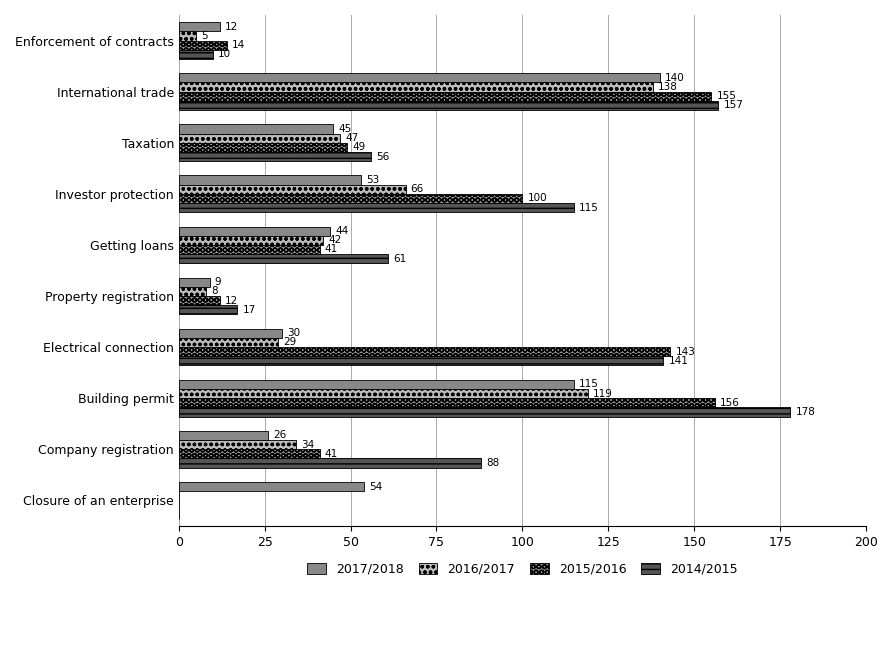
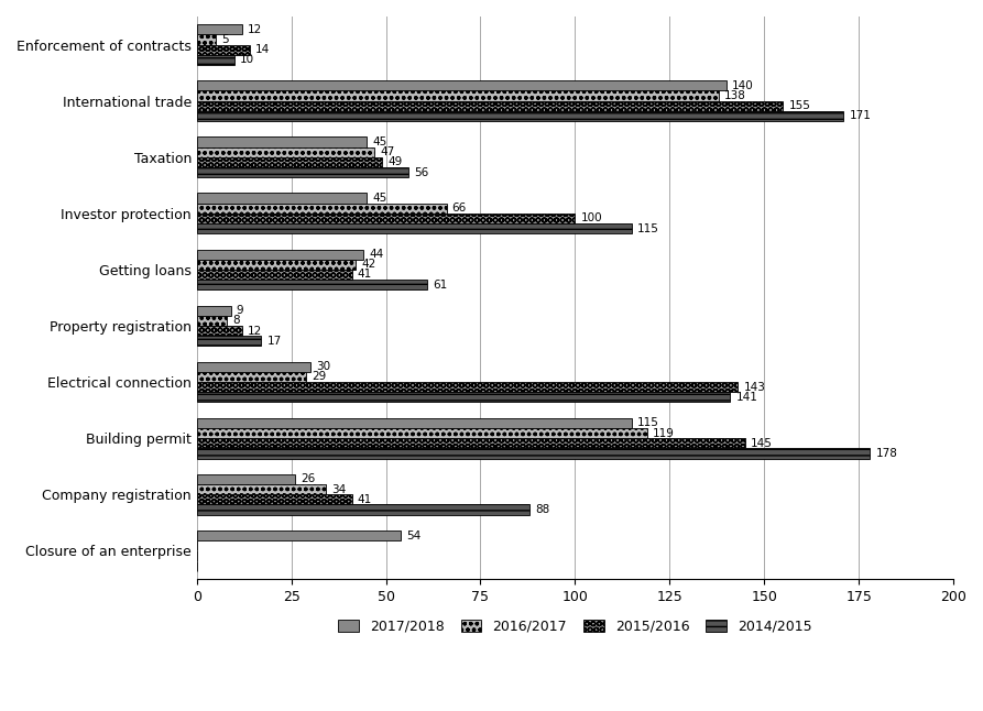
2014/2015/International trade: 157 -> 171
2017/2018/Investor protection: 53 -> 45
2015/2016/Building permit: 156 -> 145
